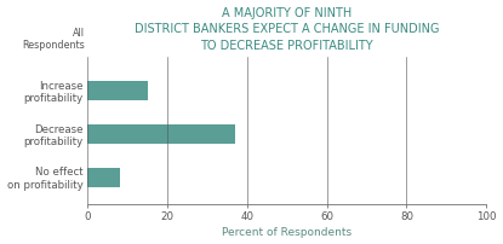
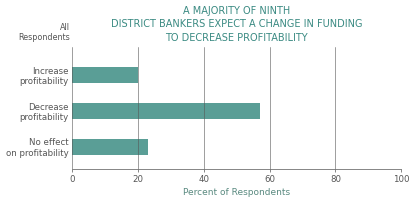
Increase profitability: 15 -> 20
Decrease profitability: 37 -> 57
No effect on profitability: 8 -> 23
